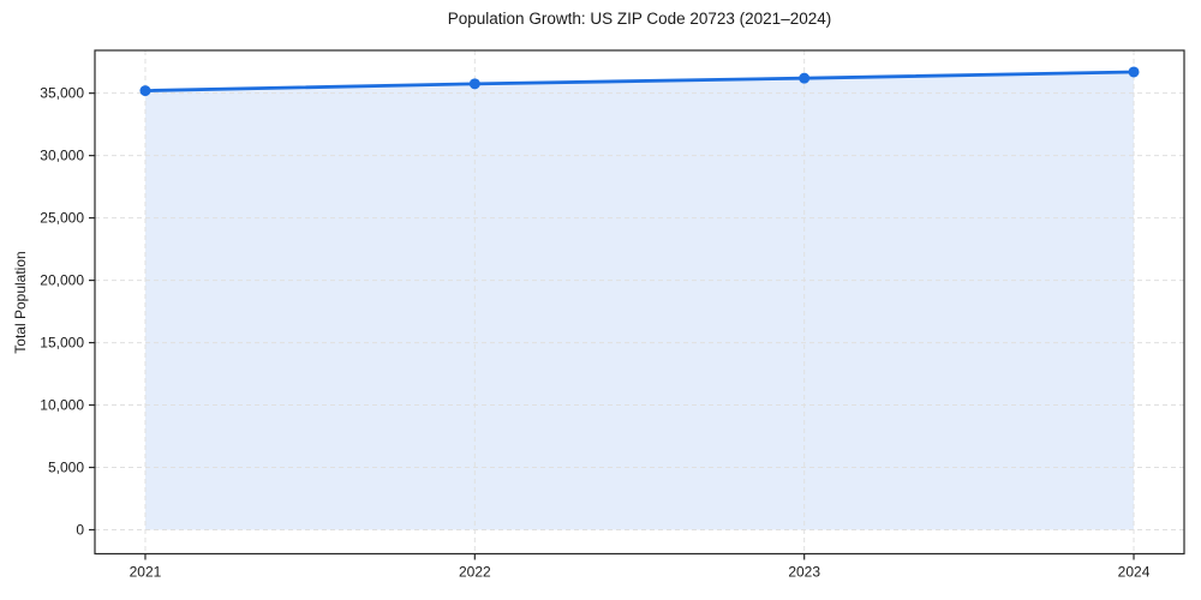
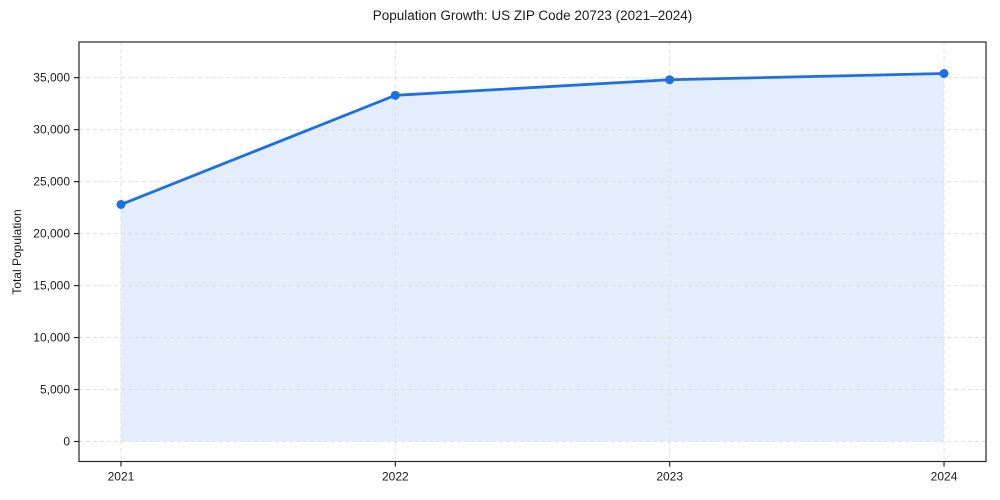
2021: 35200 -> 22800
2022: 35800 -> 33300
2023: 36200 -> 34800
2024: 36700 -> 35400
